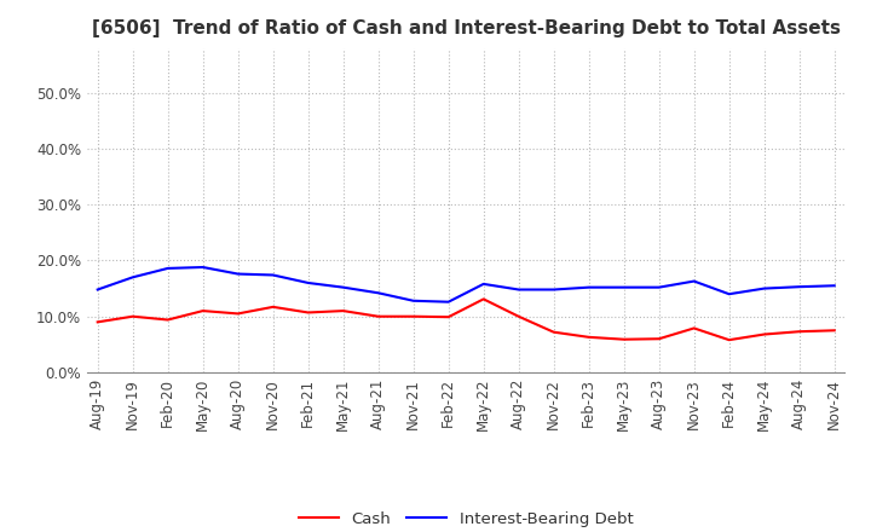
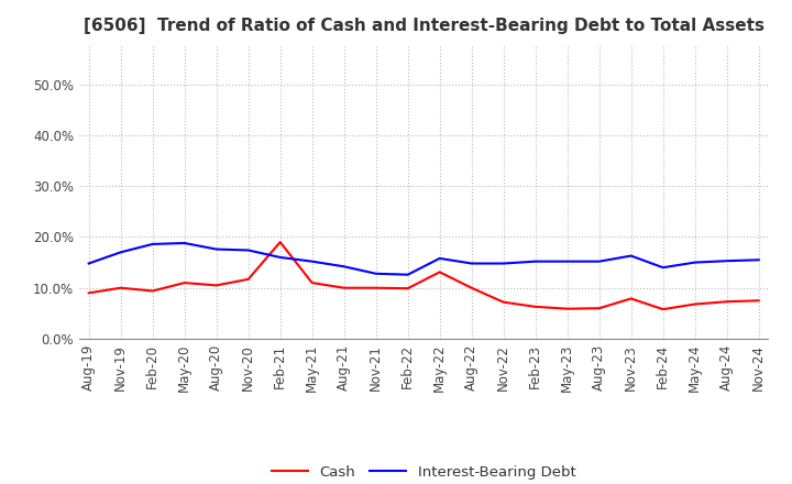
Cash/Feb-21: 10.7% -> 19.0%
